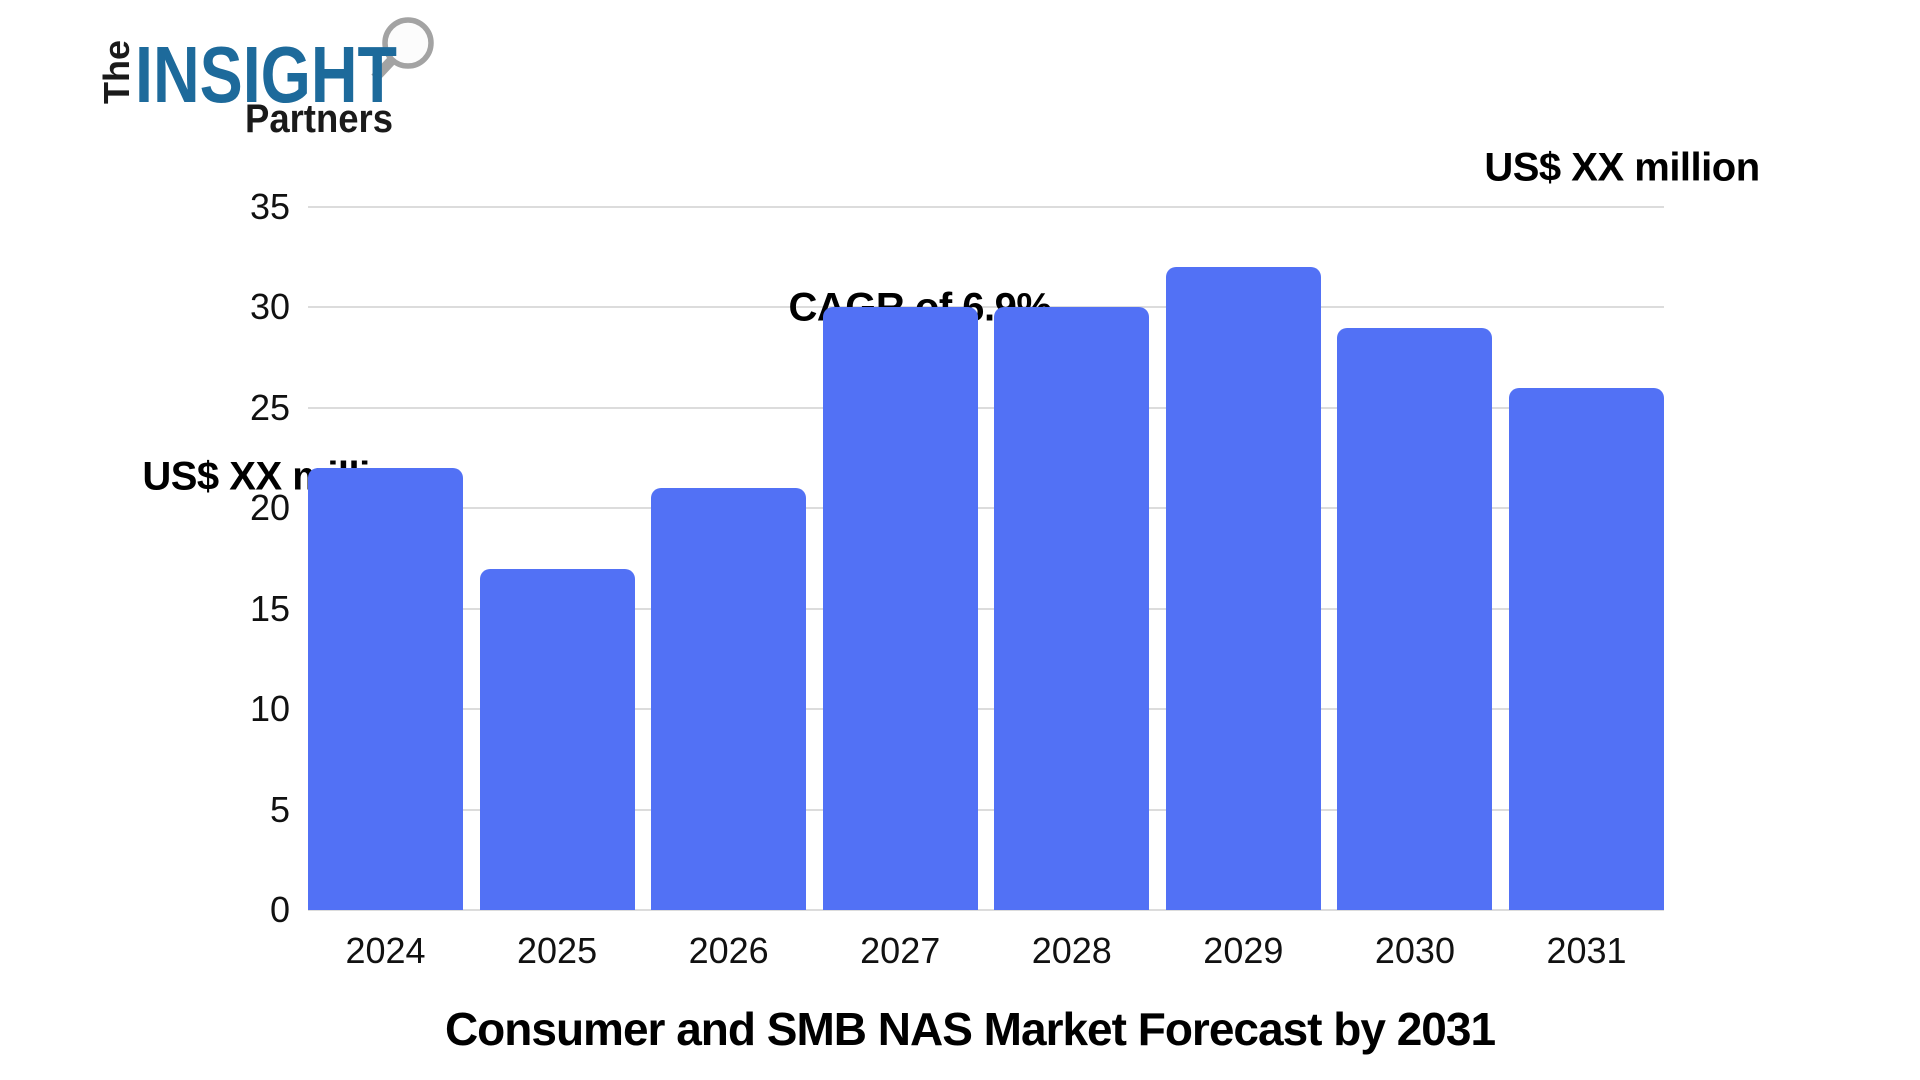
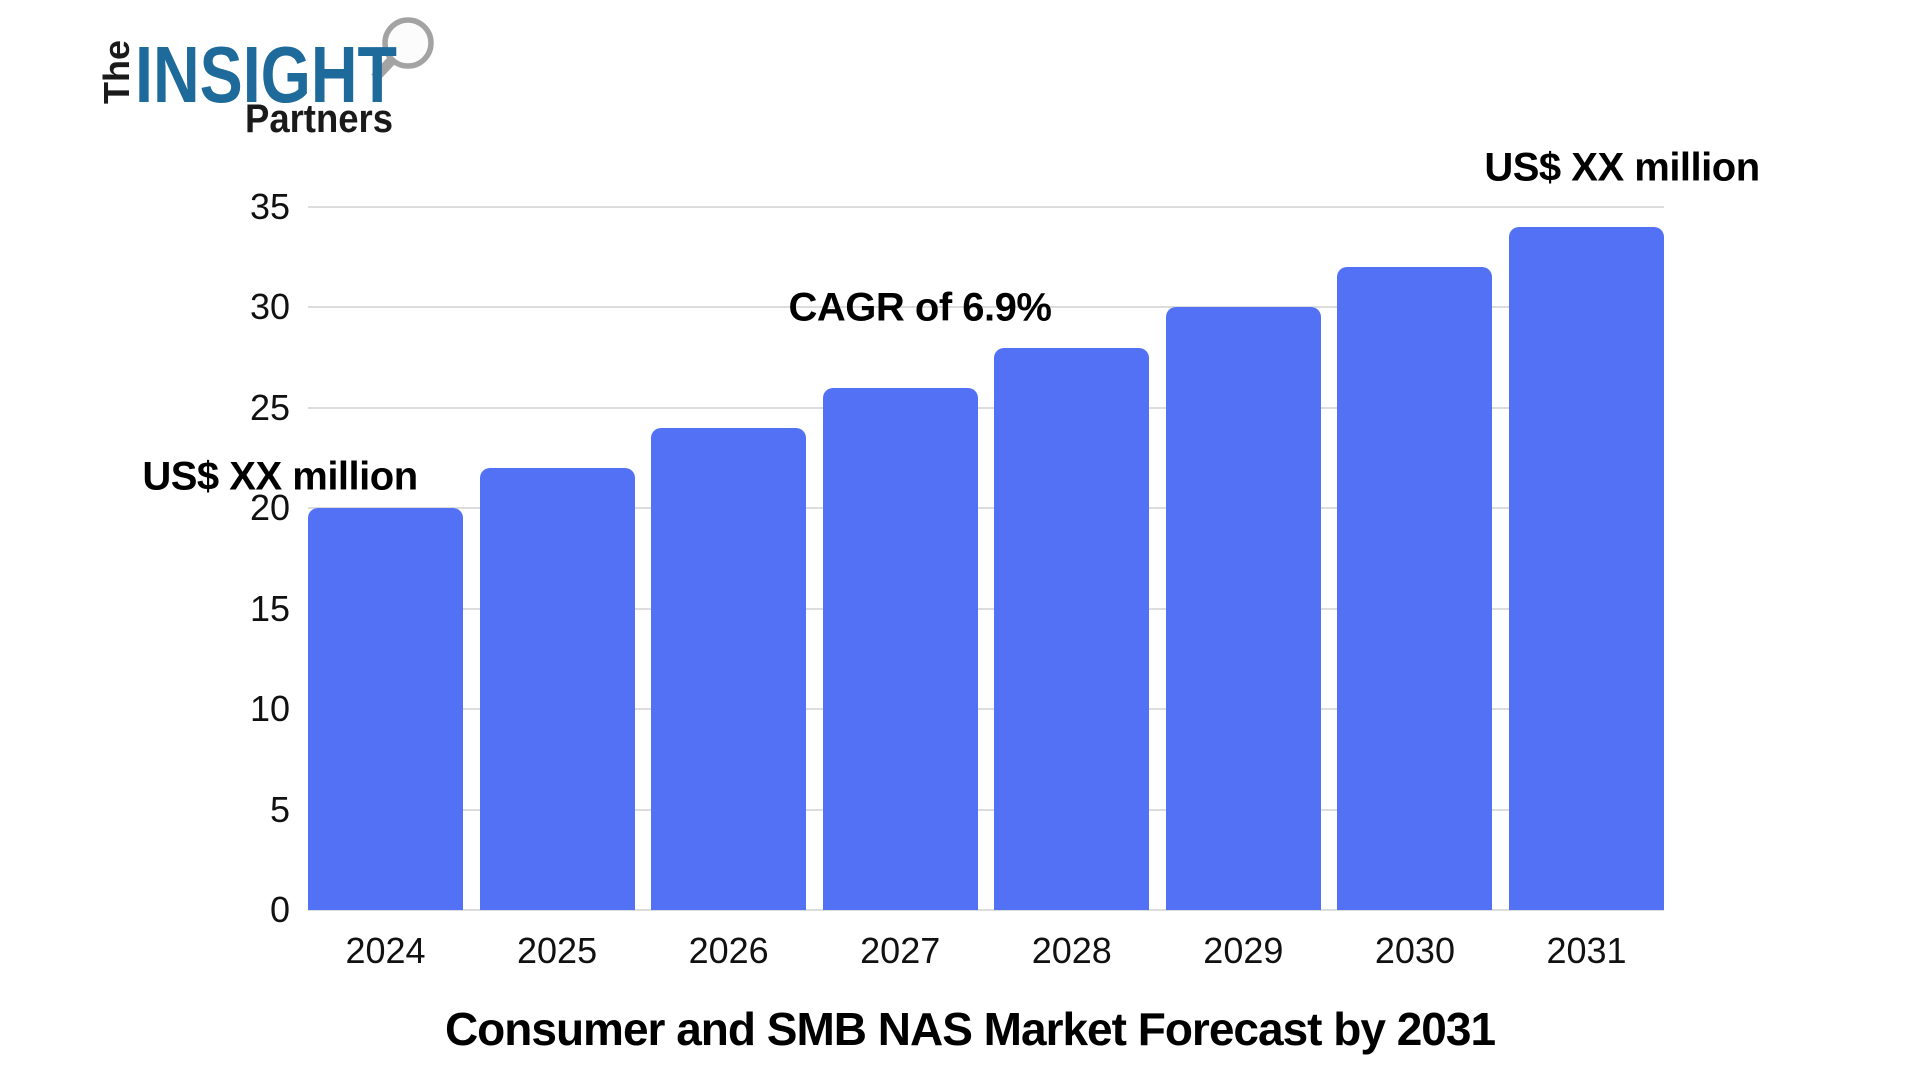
2024: 22 -> 20
2025: 17 -> 22
2026: 21 -> 24
2027: 30 -> 26
2028: 30 -> 28
2029: 32 -> 30
2030: 29 -> 32
2031: 26 -> 34
